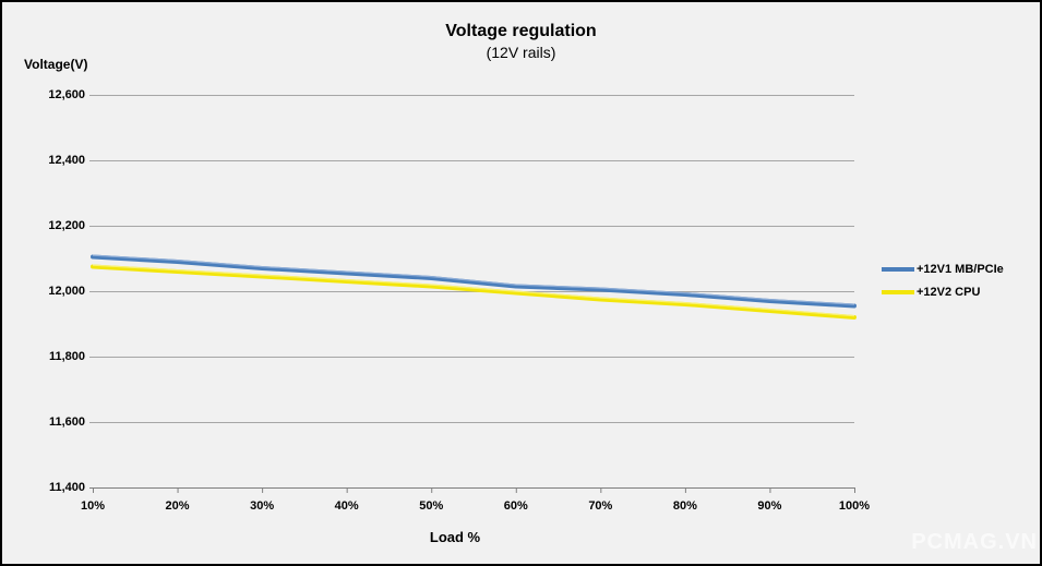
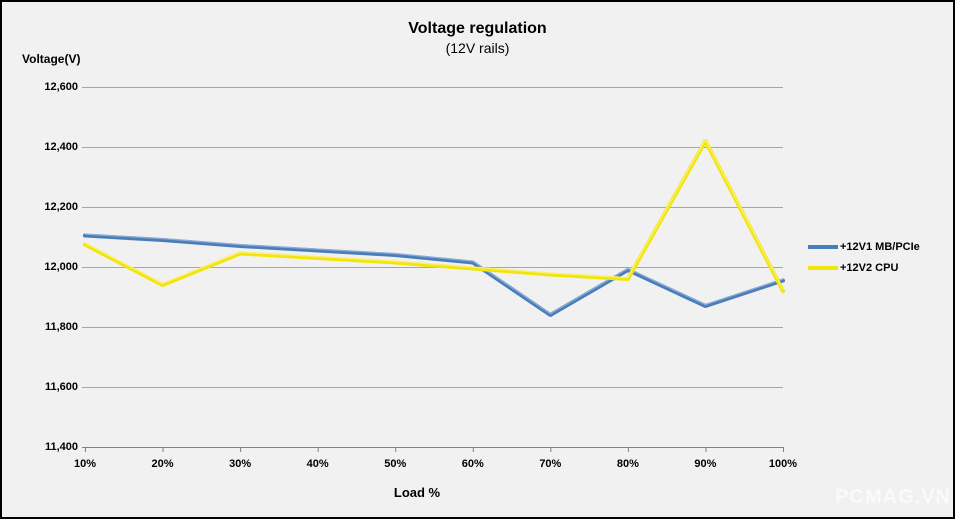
+12V2 CPU/20%: 12060 -> 11940
+12V1 MB/PCIe/70%: 12000 -> 11840
+12V1 MB/PCIe/90%: 11970 -> 11870
+12V2 CPU/90%: 11940 -> 12420
